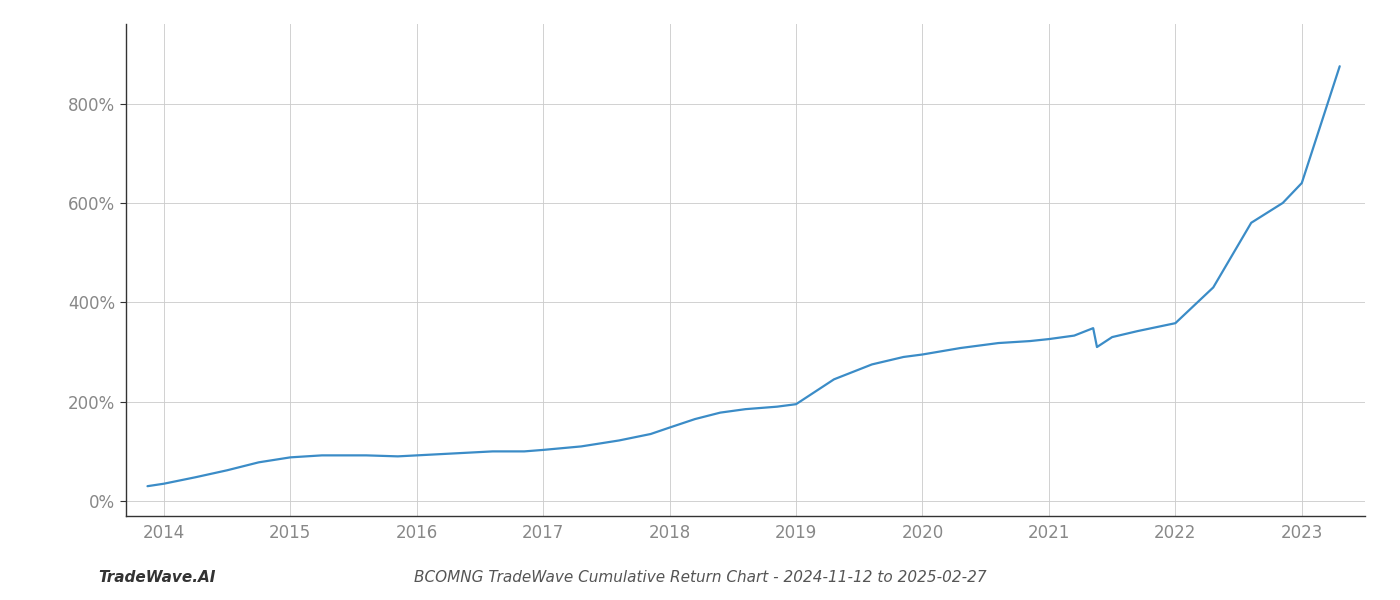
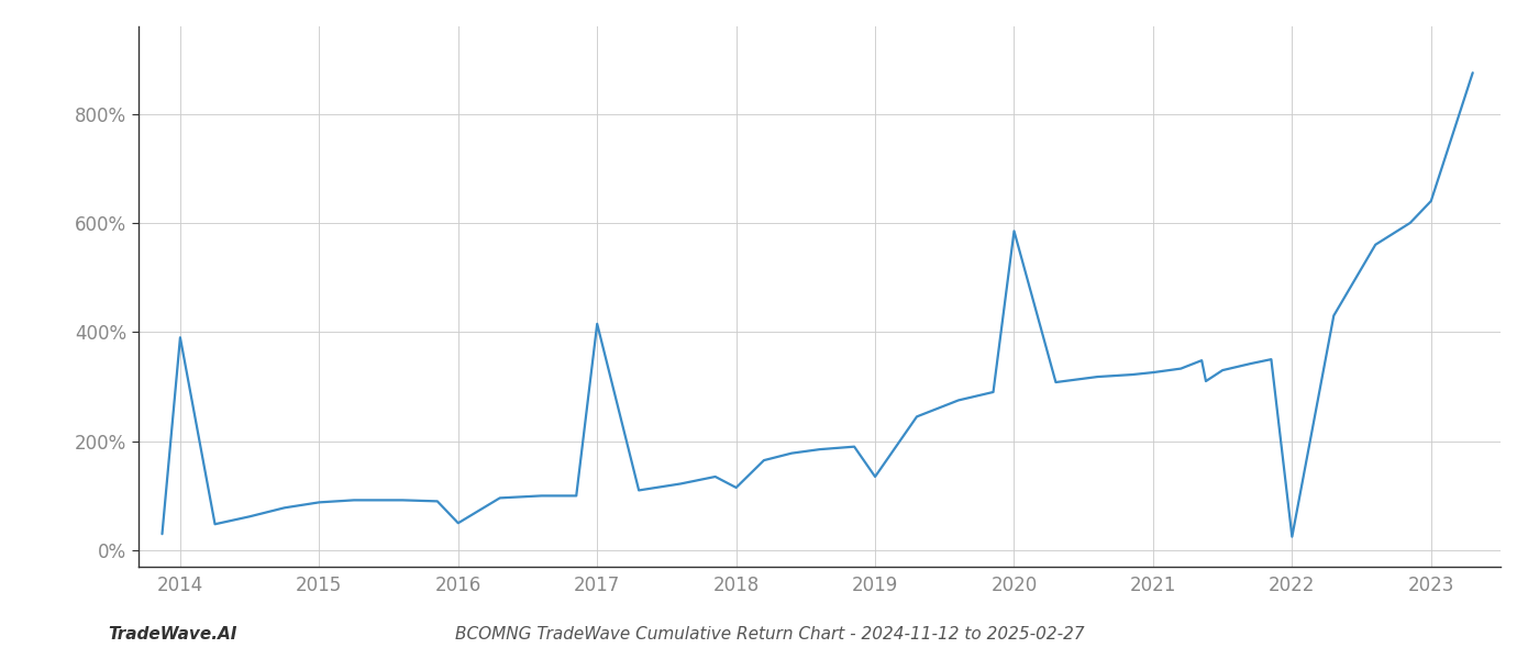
2014: 35% -> 390%
2016: 92% -> 50%
2017: 103% -> 415%
2018: 148% -> 115%
2019: 195% -> 135%
2020: 295% -> 585%
2022: 358% -> 25%
